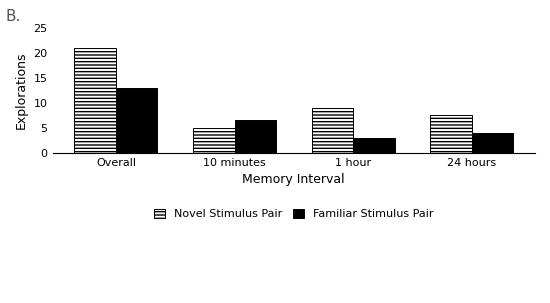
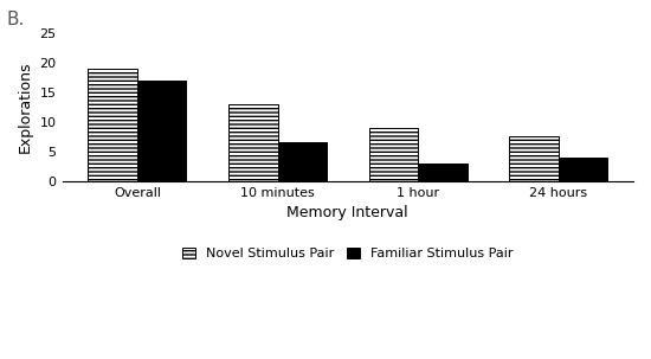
Novel Stimulus Pair/Overall: 21.0 -> 19.0
Familiar Stimulus Pair/Overall: 13.0 -> 17.0
Novel Stimulus Pair/10 minutes: 5.0 -> 13.0
